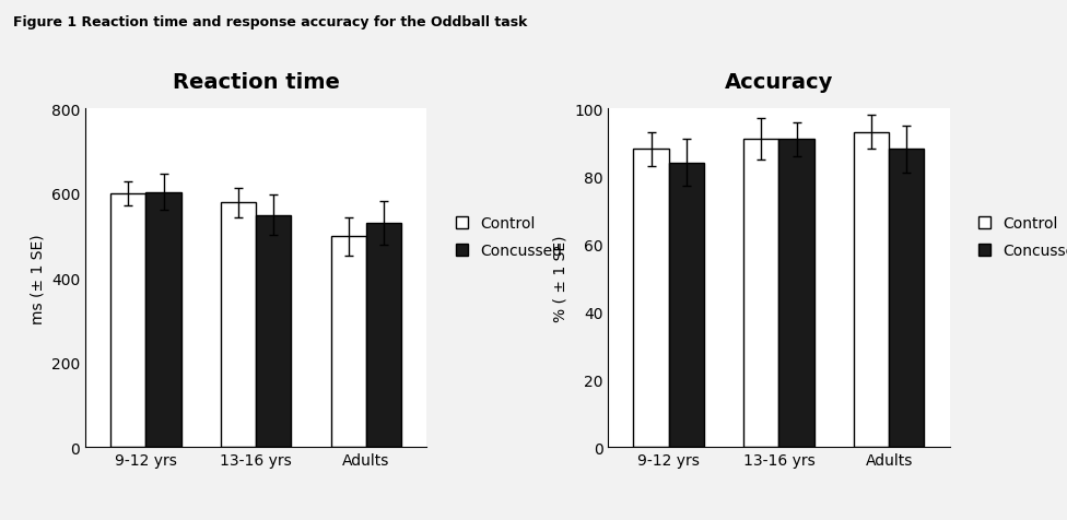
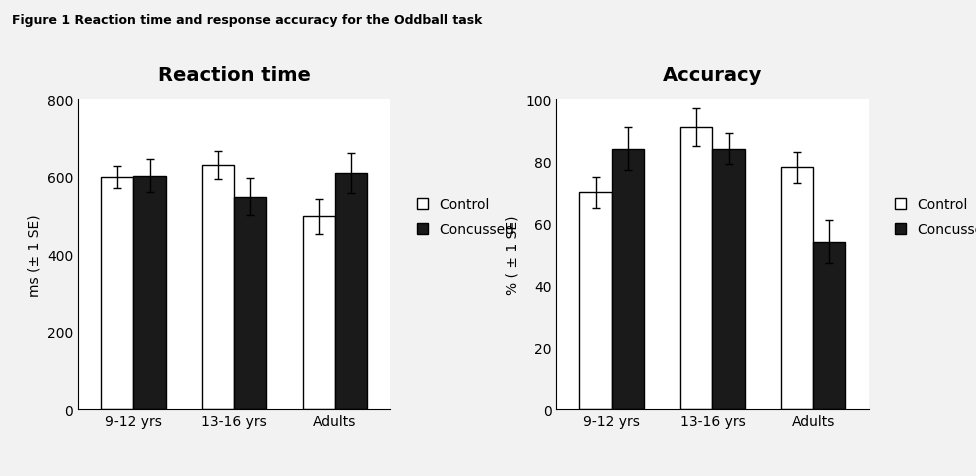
Reaction time/Control/13-16 yrs: 578 -> 630
Reaction time/Concussed/Adults: 530 -> 610
Accuracy/Control/9-12 yrs: 88 -> 70
Accuracy/Concussed/13-16 yrs: 91 -> 84
Accuracy/Control/Adults: 93 -> 78
Accuracy/Concussed/Adults: 88 -> 54
